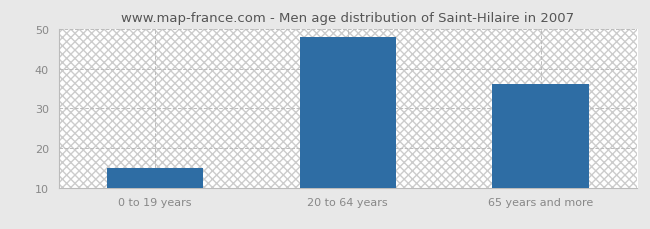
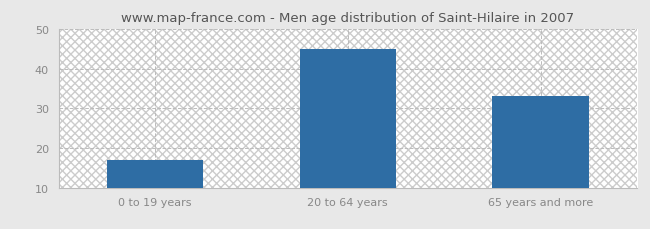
0 to 19 years: 15 -> 17
20 to 64 years: 48 -> 45
65 years and more: 36 -> 33
